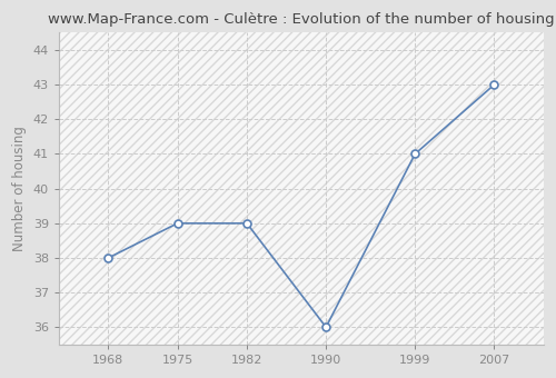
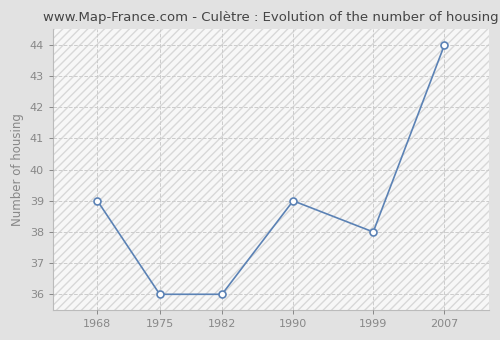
1968: 38 -> 39
1975: 39 -> 36
1982: 39 -> 36
1990: 36 -> 39
1999: 41 -> 38
2007: 43 -> 44
